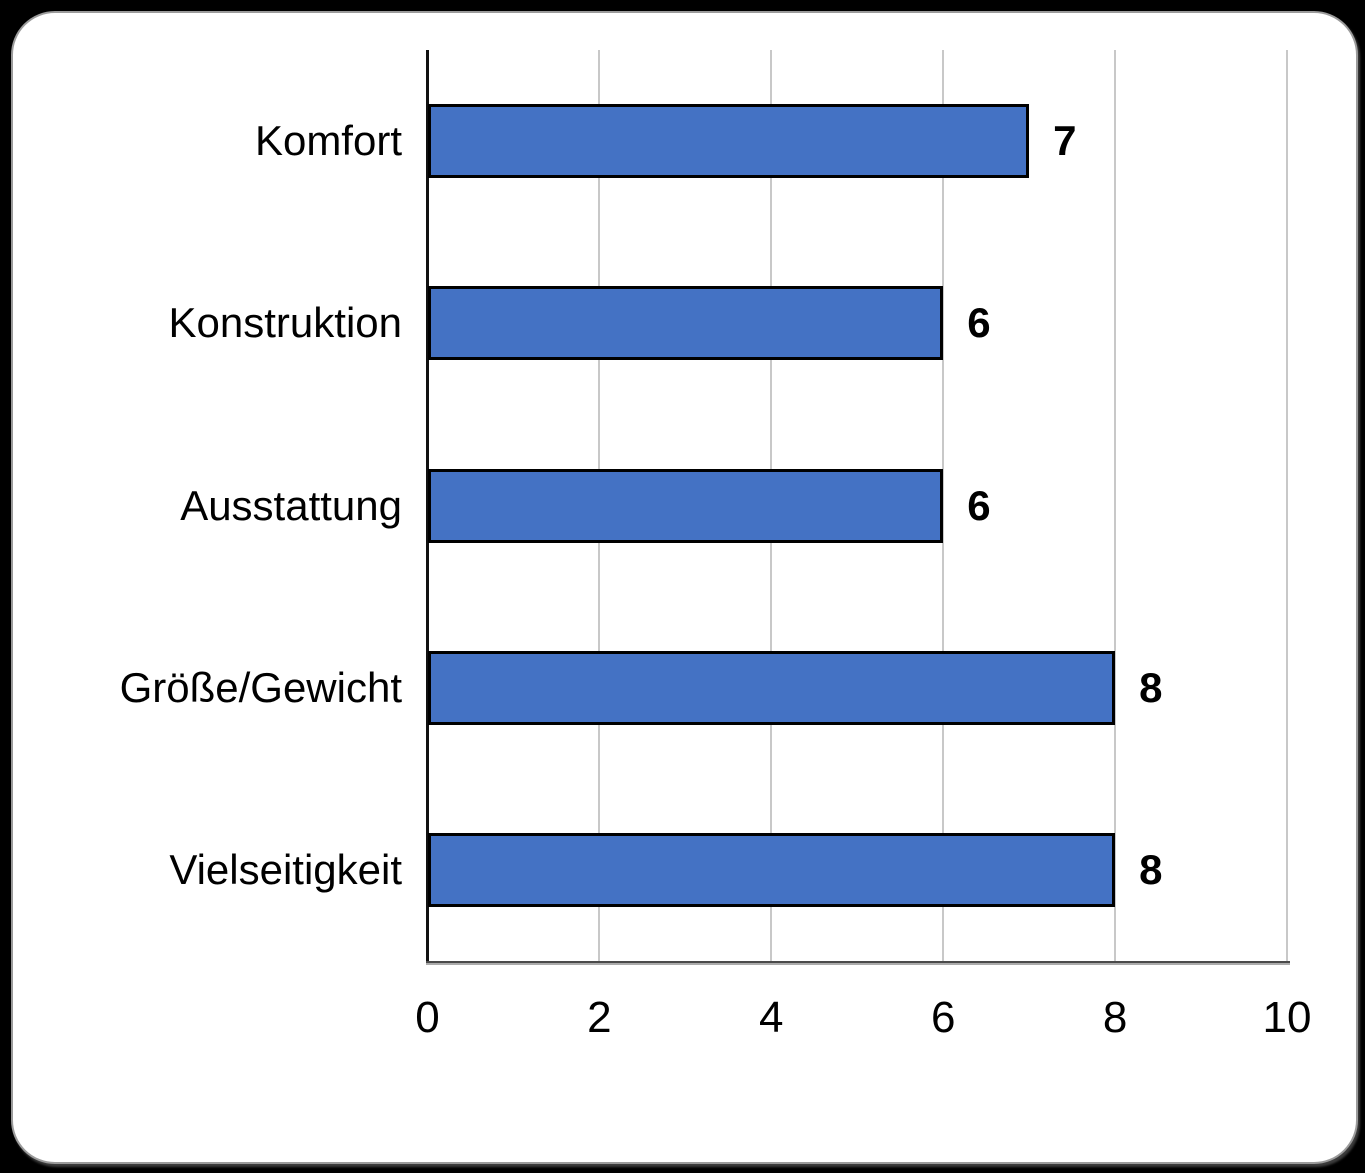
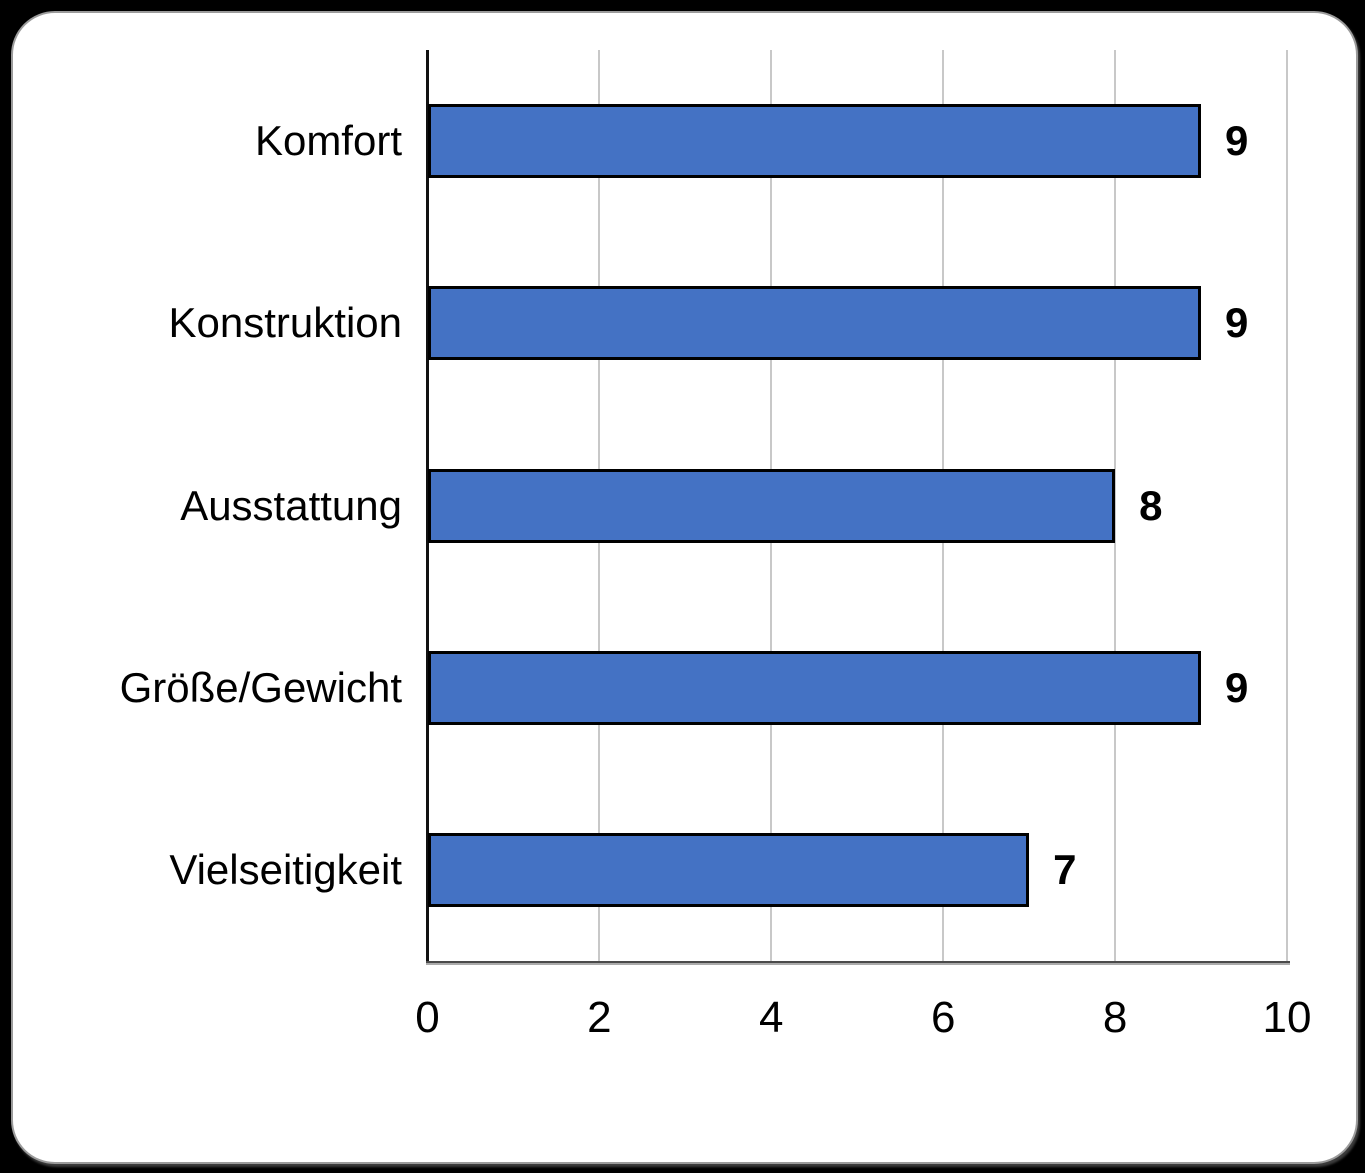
Komfort: 7 -> 9
Konstruktion: 6 -> 9
Ausstattung: 6 -> 8
Größe/Gewicht: 8 -> 9
Vielseitigkeit: 8 -> 7
